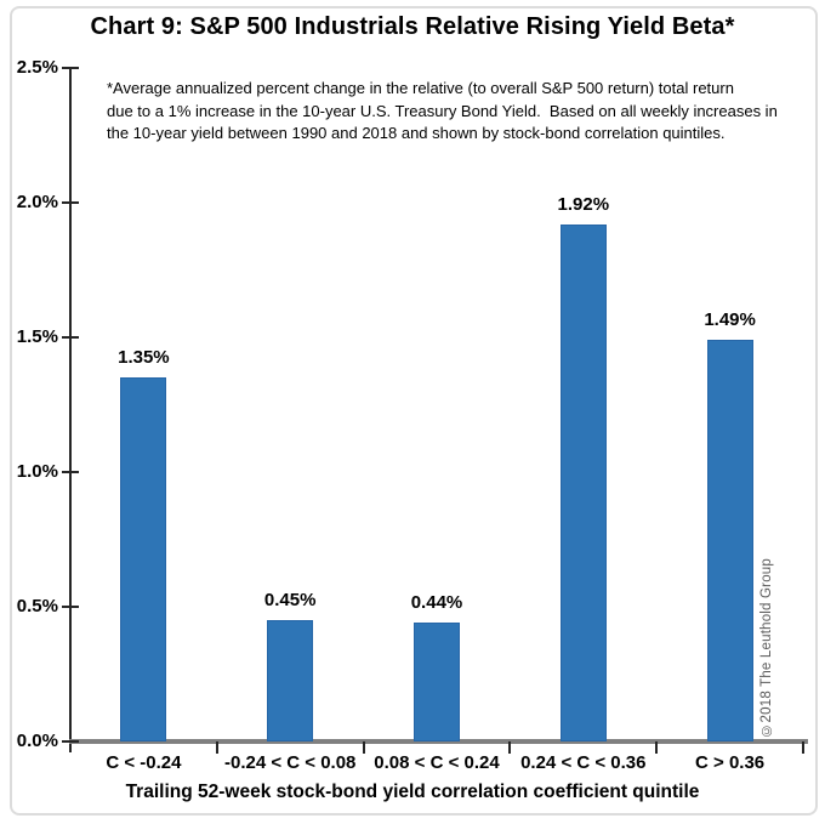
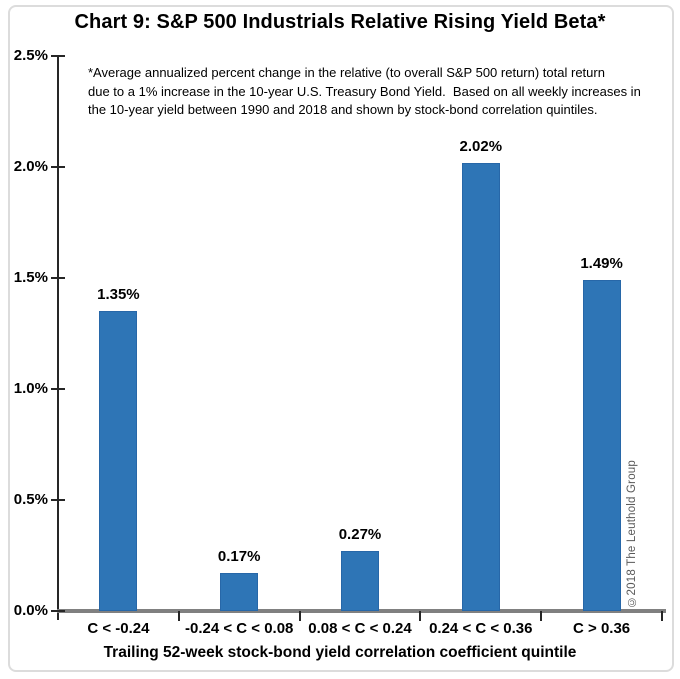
-0.24 < C < 0.08: 0.45% -> 0.17%
0.08 < C < 0.24: 0.44% -> 0.27%
0.24 < C < 0.36: 1.92% -> 2.02%
